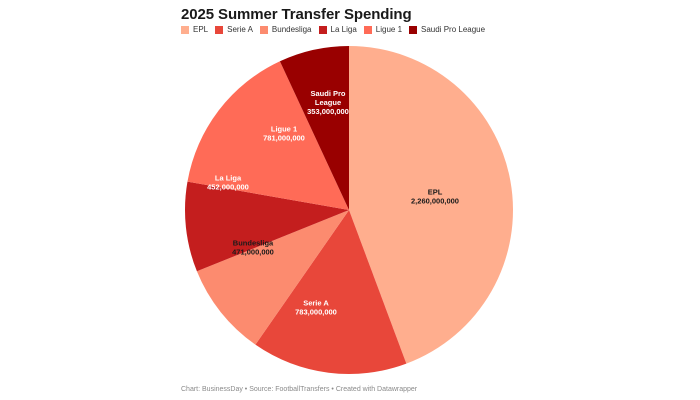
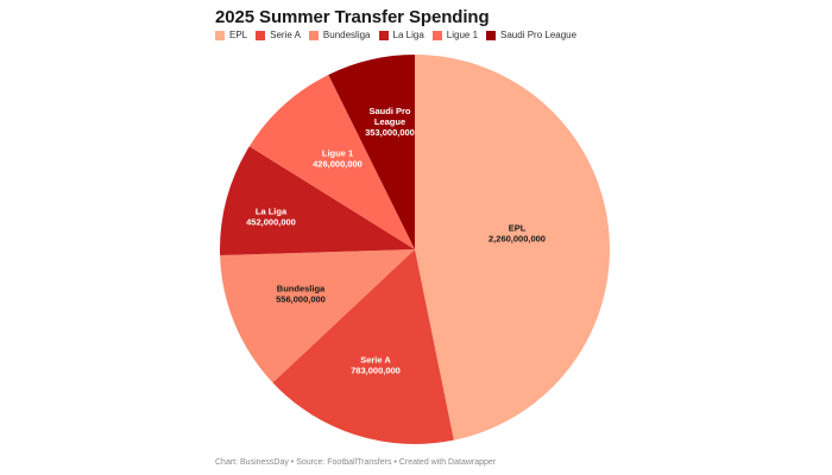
Bundesliga: 471,000,000 -> 556,000,000
Ligue 1: 781,000,000 -> 426,000,000
